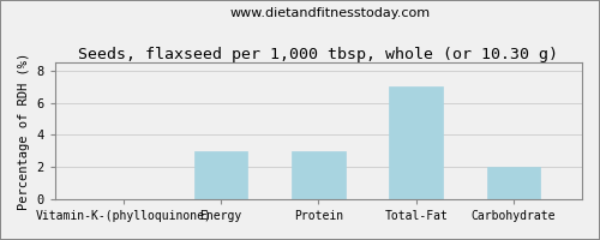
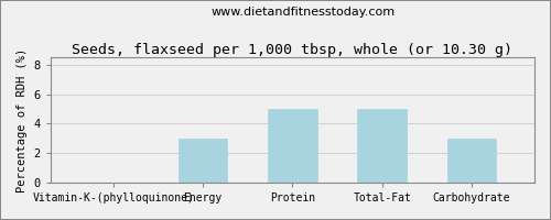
Protein: 3 -> 5
Total-Fat: 7 -> 5
Carbohydrate: 2 -> 3
